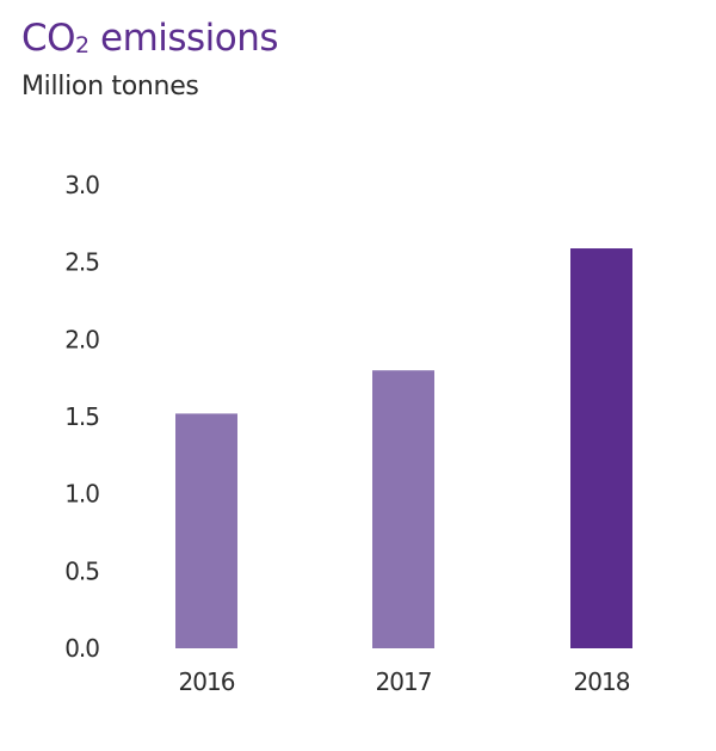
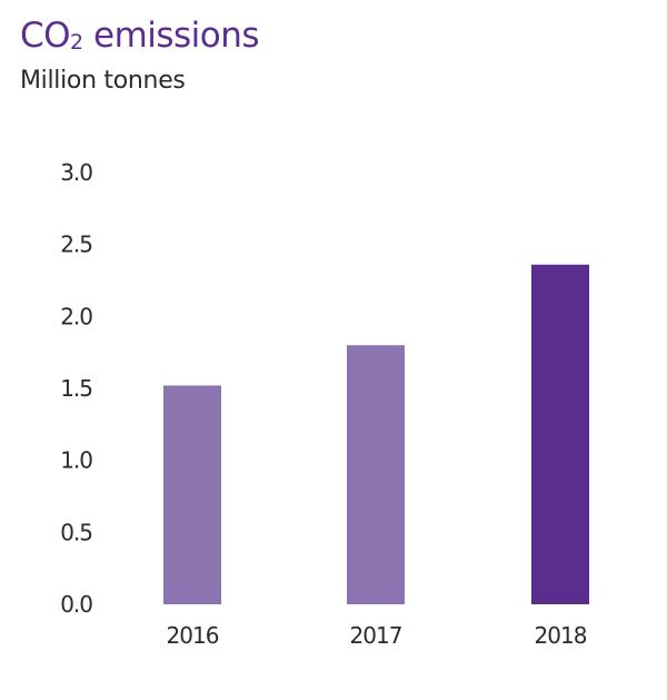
2018: 2.59 -> 2.36
